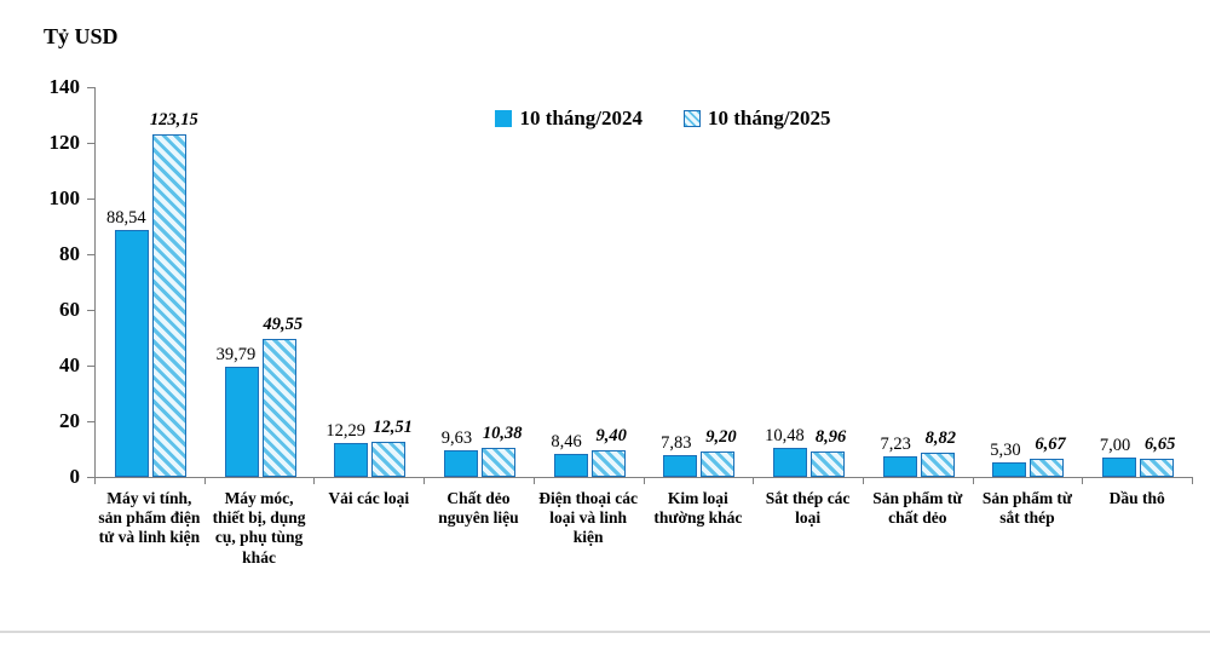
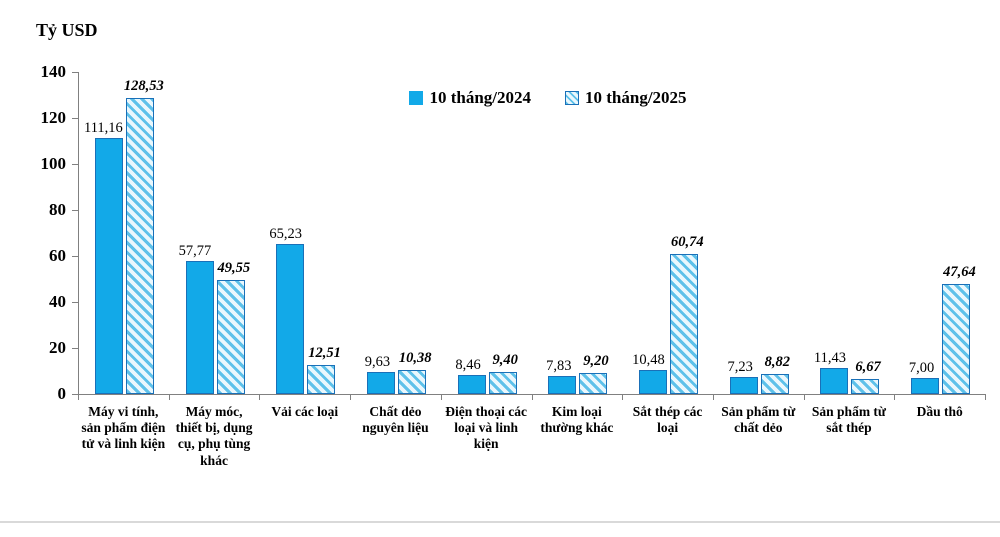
10 tháng/2024/Máy vi tính, sản phẩm điện tử và linh kiện: 88,54 -> 111,16
10 tháng/2025/Máy vi tính, sản phẩm điện tử và linh kiện: 123,15 -> 128,53
10 tháng/2024/Máy móc, thiết bị, dụng cụ, phụ tùng khác: 39,79 -> 57,77
10 tháng/2024/Vải các loại: 12,29 -> 65,23
10 tháng/2025/Sắt thép các loại: 8,96 -> 60,74
10 tháng/2024/Sản phẩm từ sắt thép: 5,30 -> 11,43
10 tháng/2025/Dầu thô: 6,65 -> 47,64
